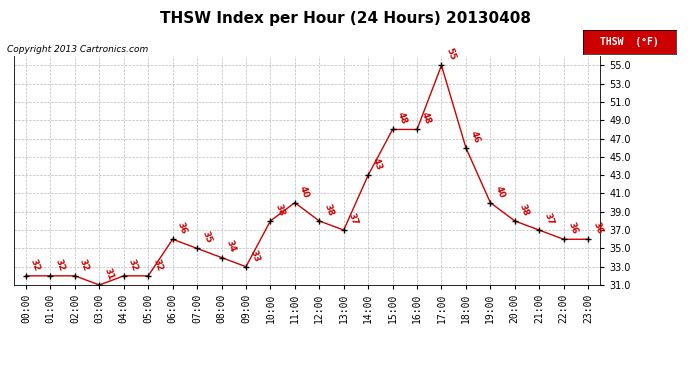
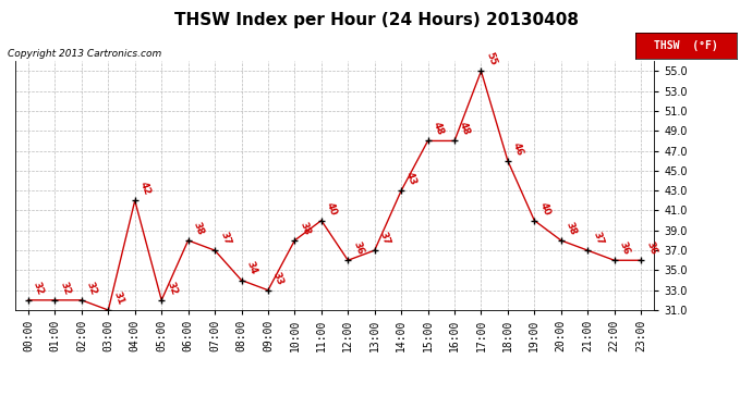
04:00: 32 -> 42
06:00: 36 -> 38
07:00: 35 -> 37
12:00: 38 -> 36
